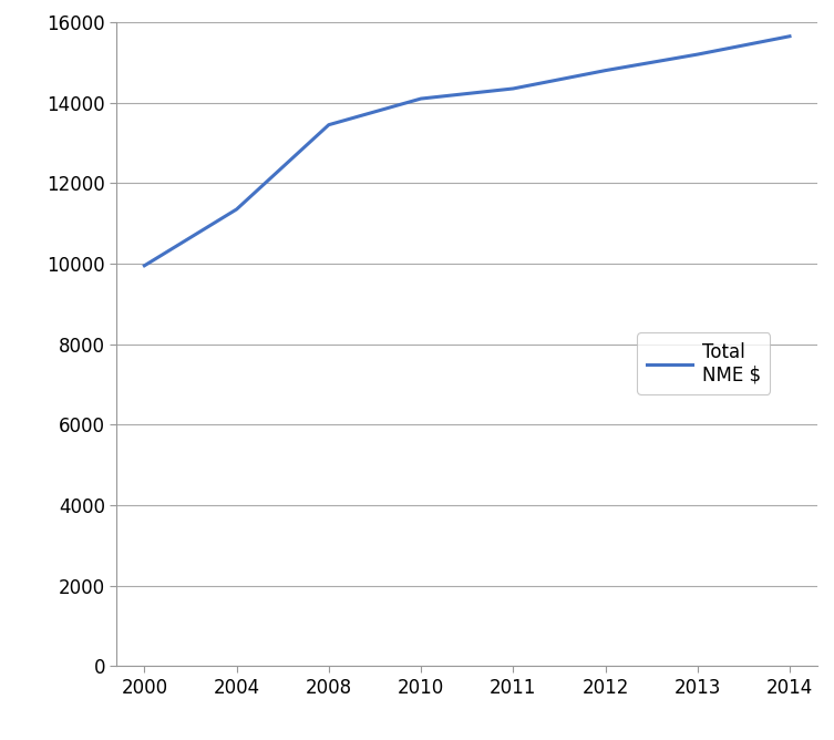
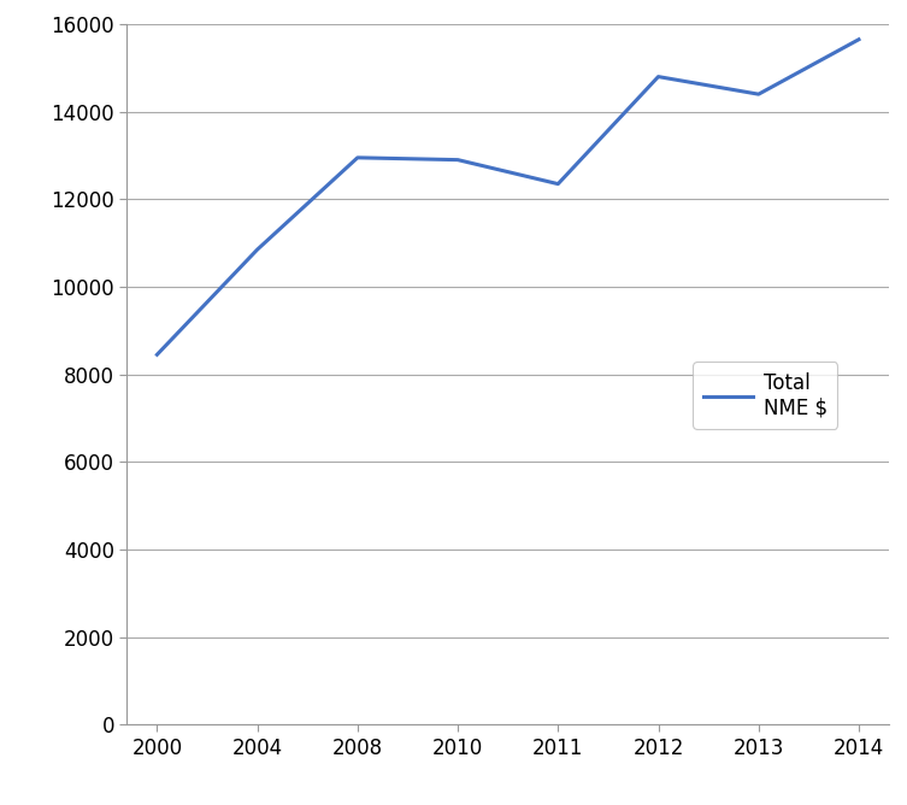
2000: 9950 -> 8450
2004: 11350 -> 10850
2008: 13450 -> 12950
2010: 14100 -> 12900
2011: 14350 -> 12350
2013: 15200 -> 14400
